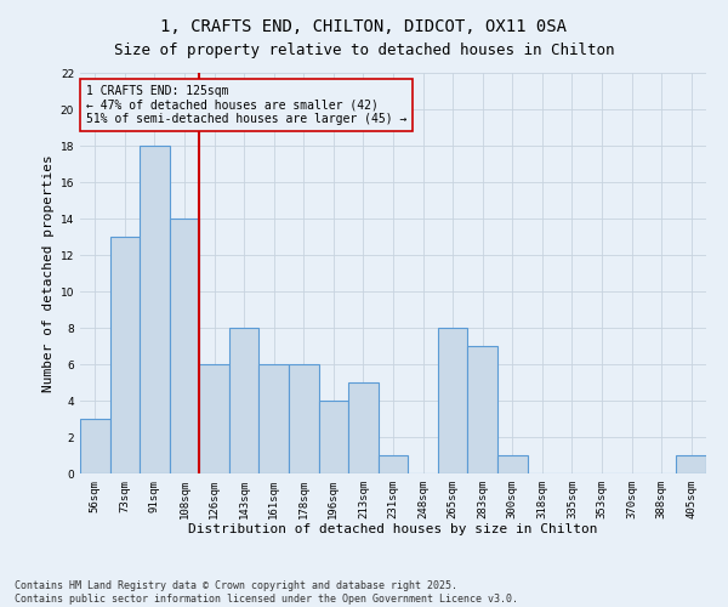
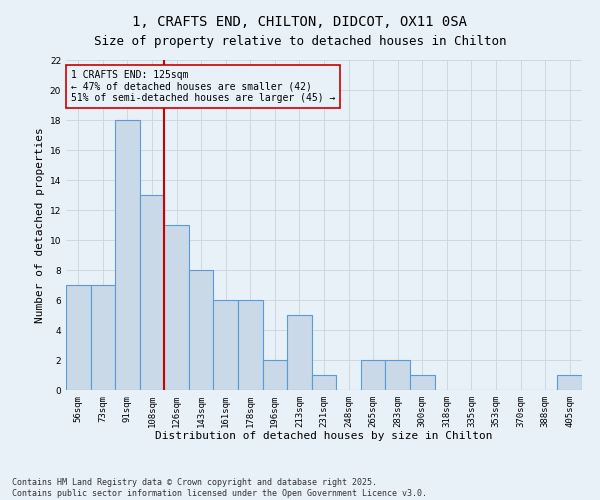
56sqm: 3 -> 7
73sqm: 13 -> 7
108sqm: 14 -> 13
126sqm: 6 -> 11
196sqm: 4 -> 2
265sqm: 8 -> 2
283sqm: 7 -> 2
